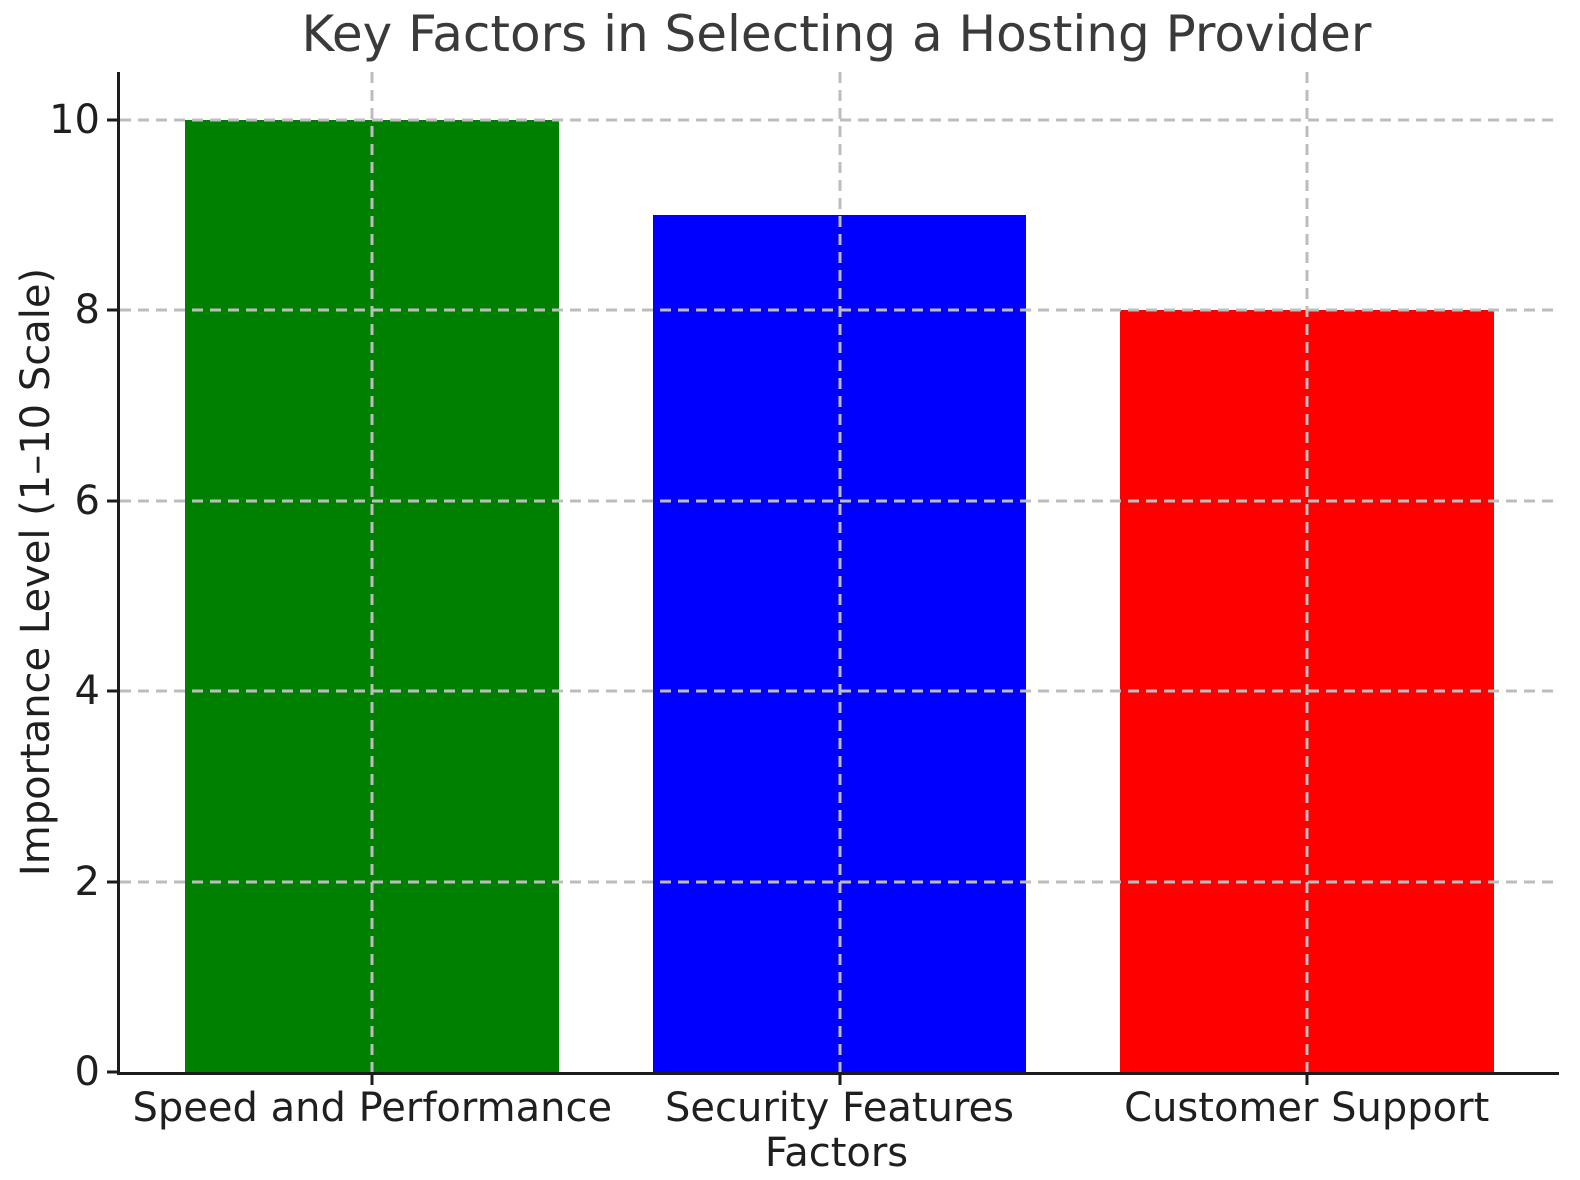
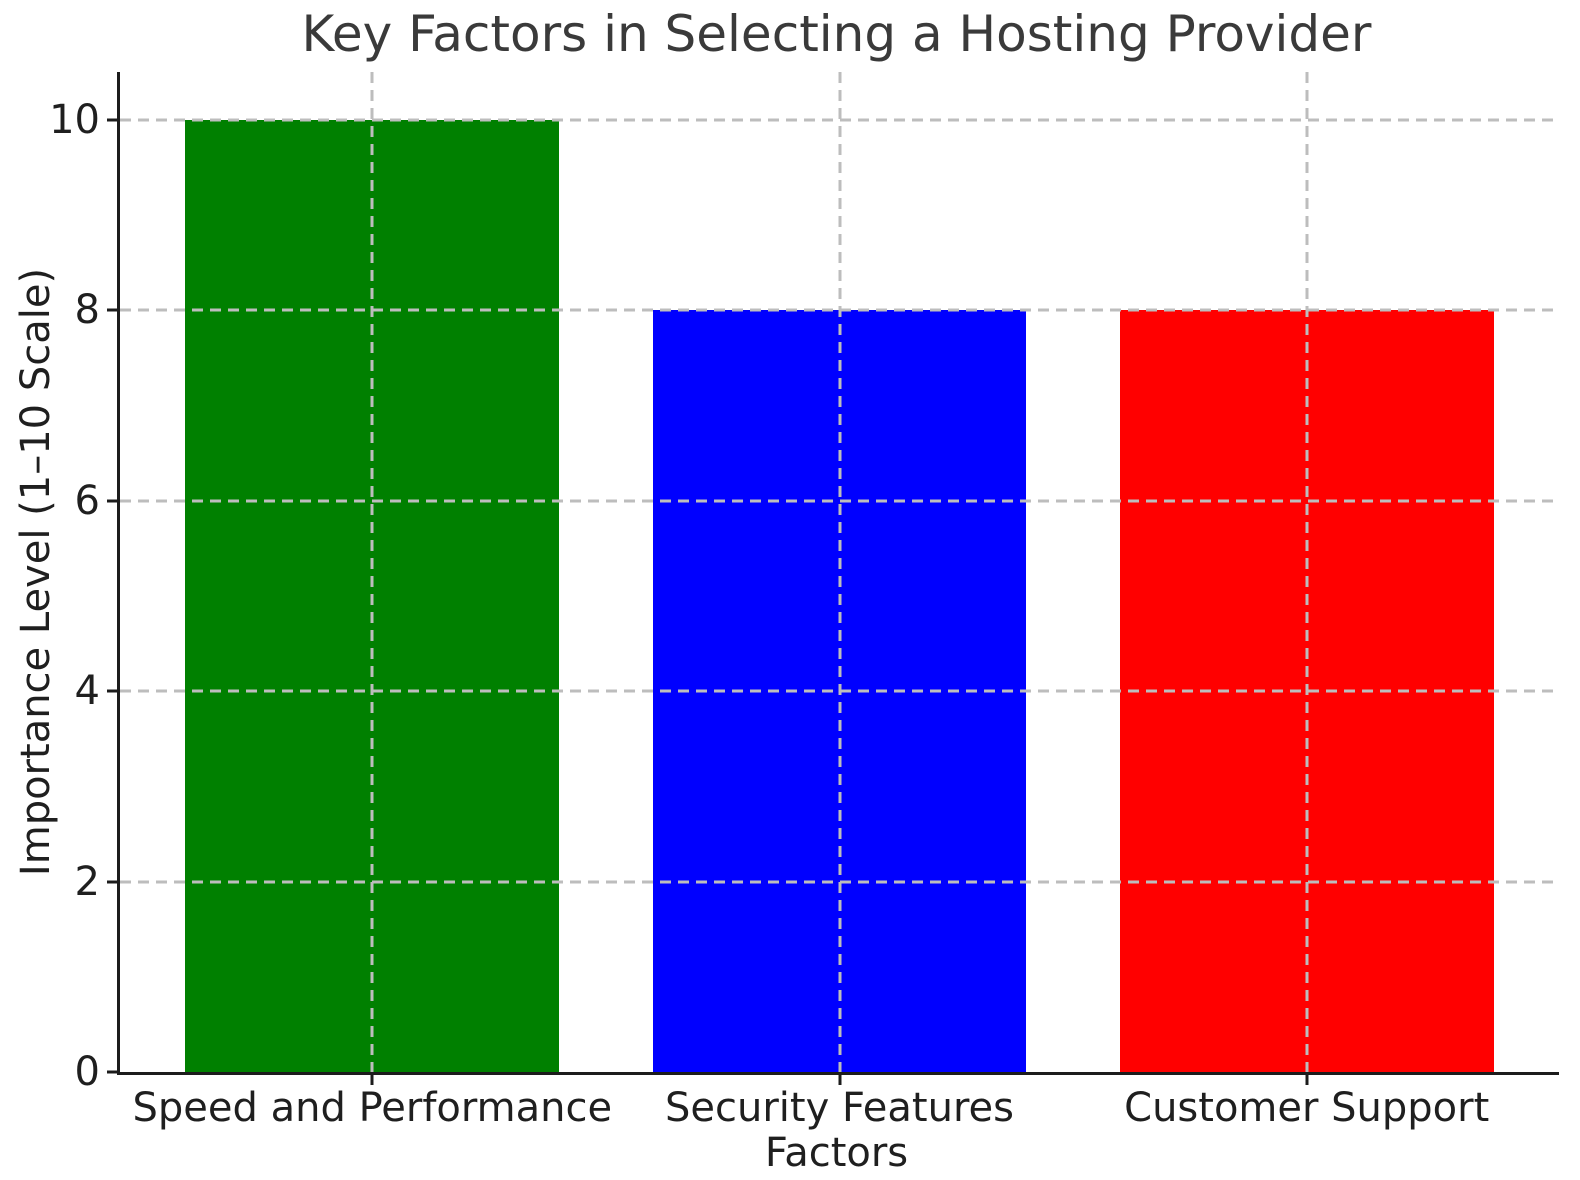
Security Features: 9 -> 8
